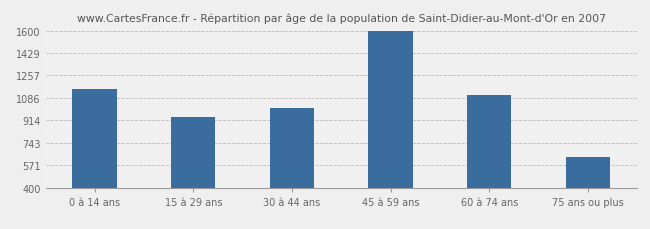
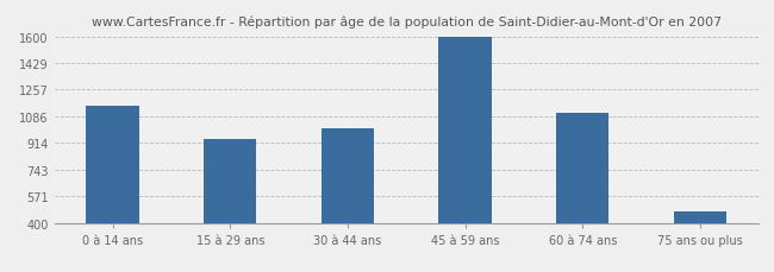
75 ans ou plus: 630 -> 470
